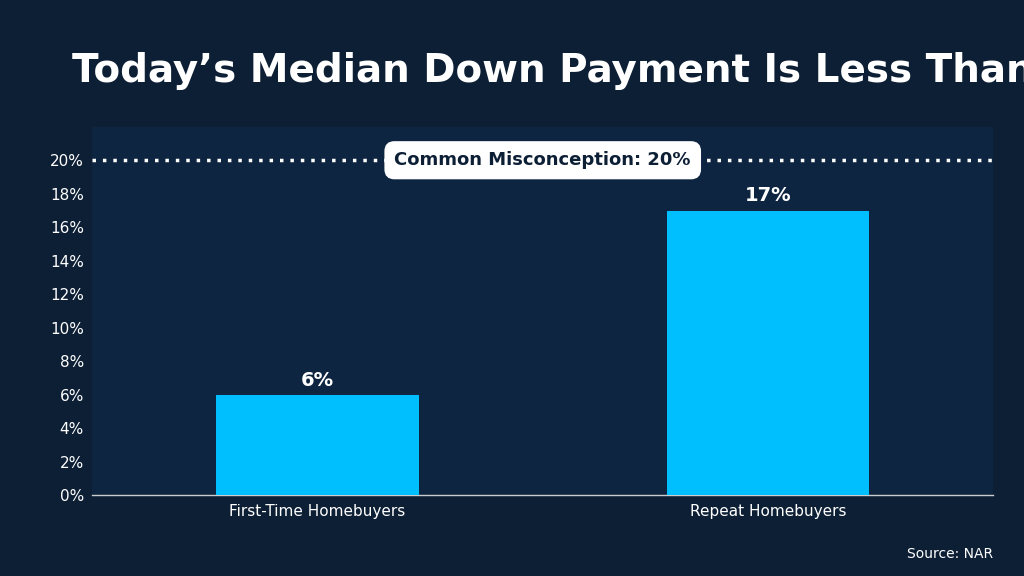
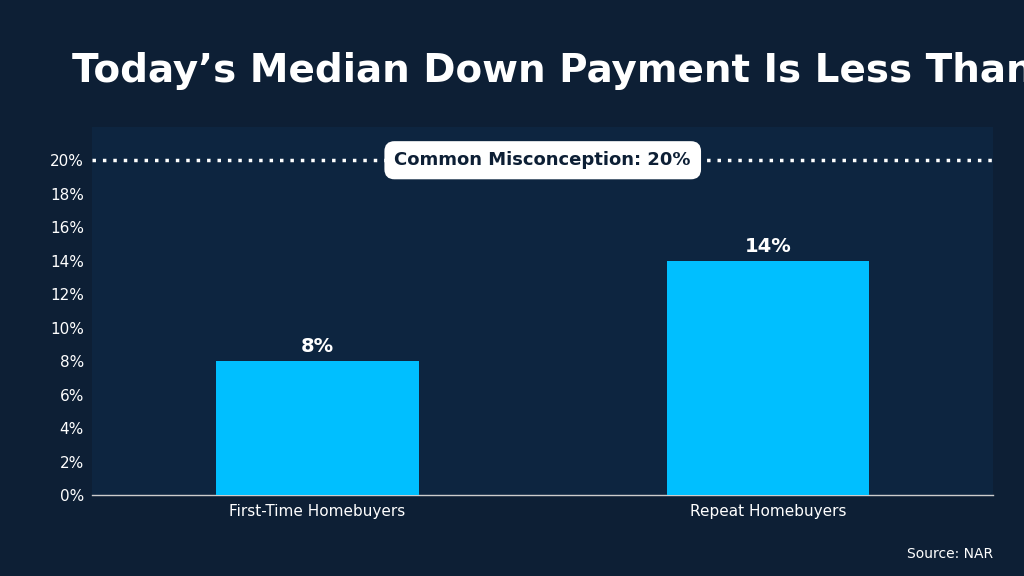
First-Time Homebuyers: 6% -> 8%
Repeat Homebuyers: 17% -> 14%
